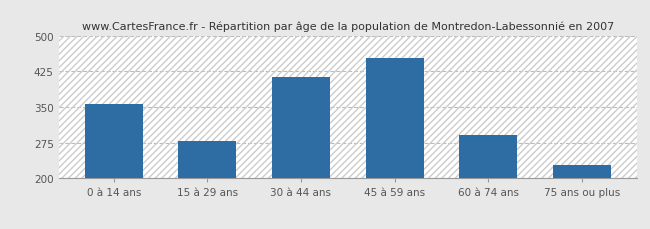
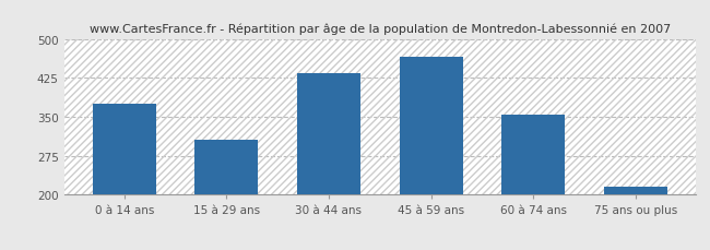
0 à 14 ans: 357 -> 375
15 à 29 ans: 278 -> 305
30 à 44 ans: 413 -> 435
45 à 59 ans: 453 -> 465
60 à 74 ans: 292 -> 355
75 ans ou plus: 228 -> 215
